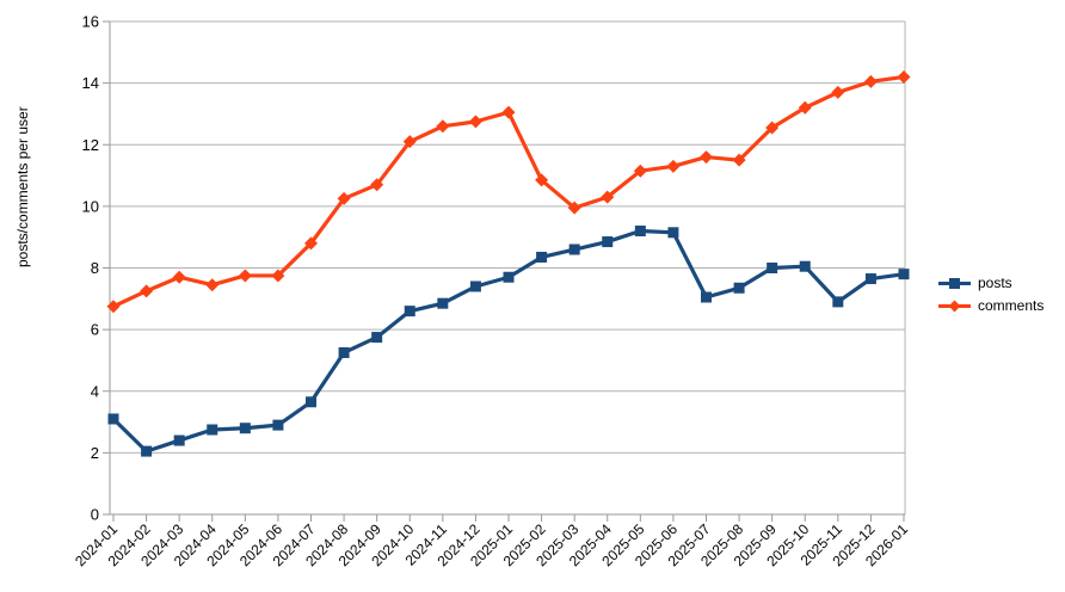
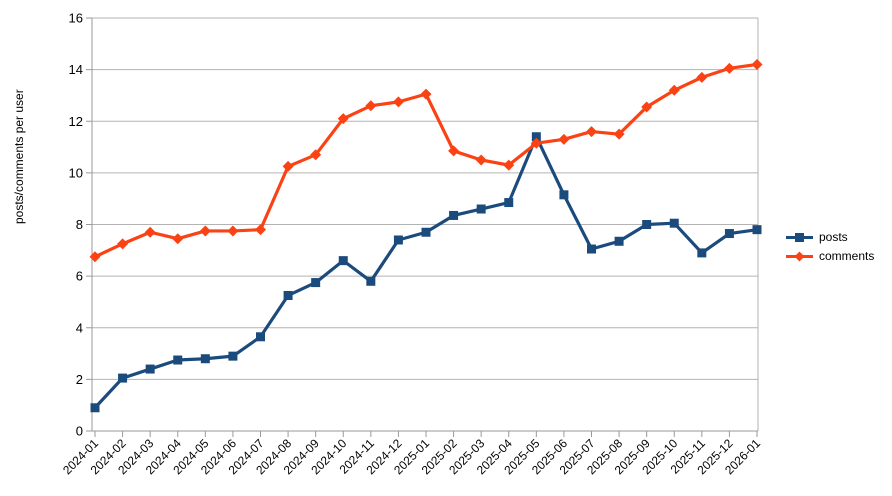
posts/2024-01: 3.1 -> 0.9
comments/2024-07: 8.8 -> 7.8
posts/2024-11: 6.8 -> 5.8
comments/2025-03: 9.9 -> 10.5
posts/2025-05: 9.2 -> 11.4
